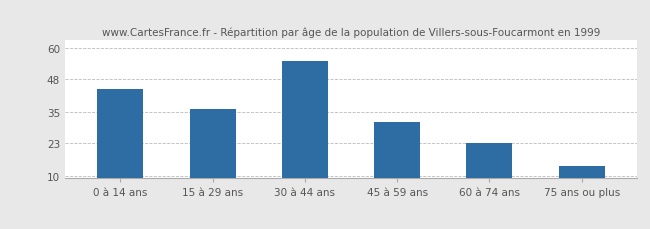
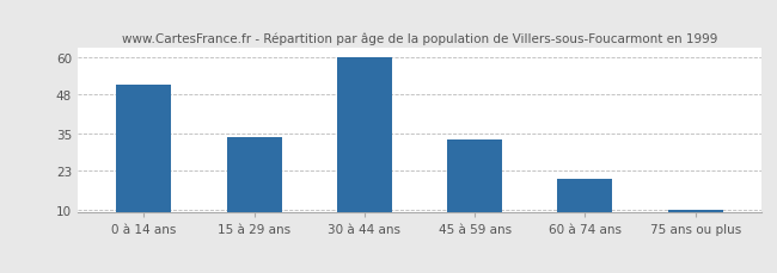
0 à 14 ans: 44 -> 51
15 à 29 ans: 36 -> 34
30 à 44 ans: 55 -> 60
45 à 59 ans: 31 -> 33
60 à 74 ans: 23 -> 20
75 ans ou plus: 14 -> 10
